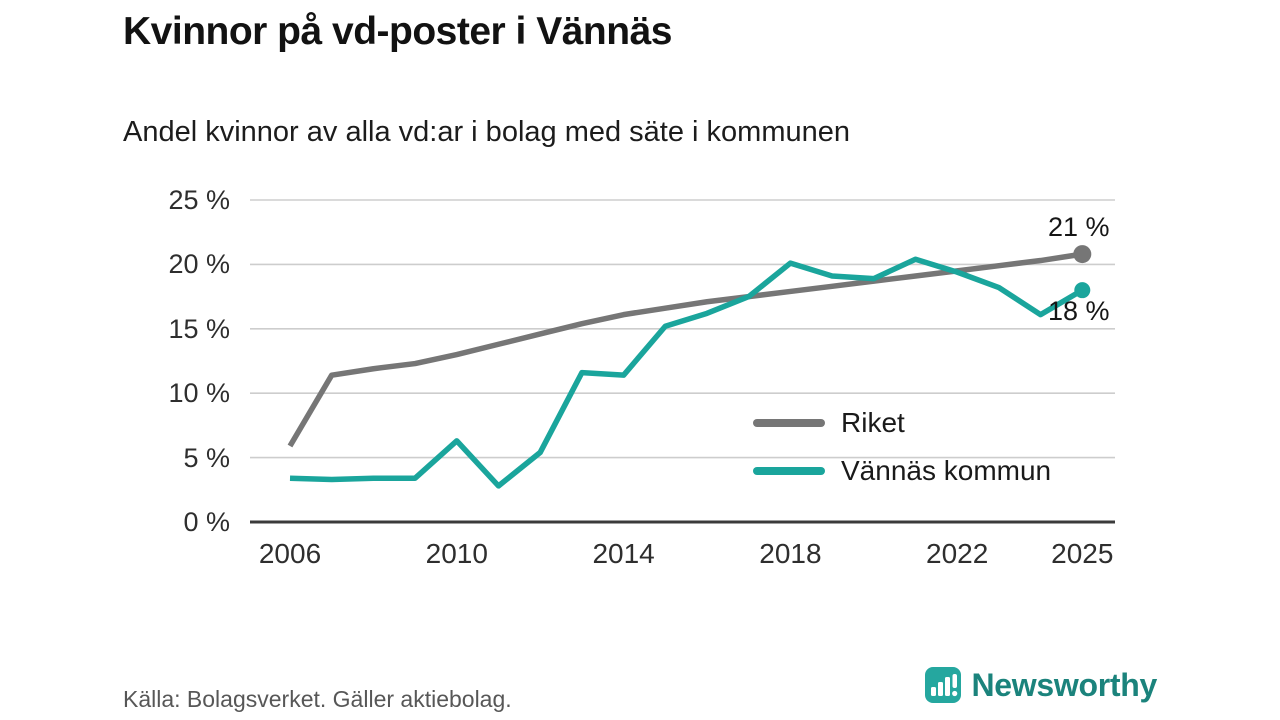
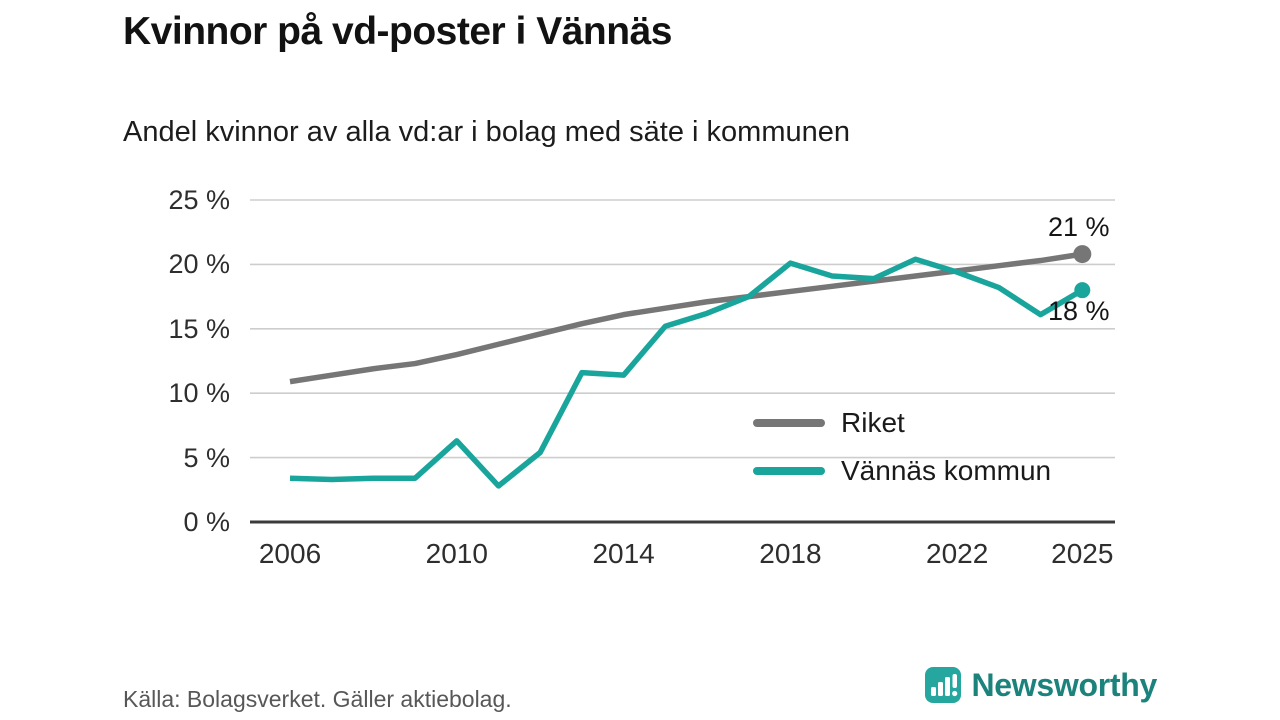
Riket/2006: 5.9% -> 10.9%
